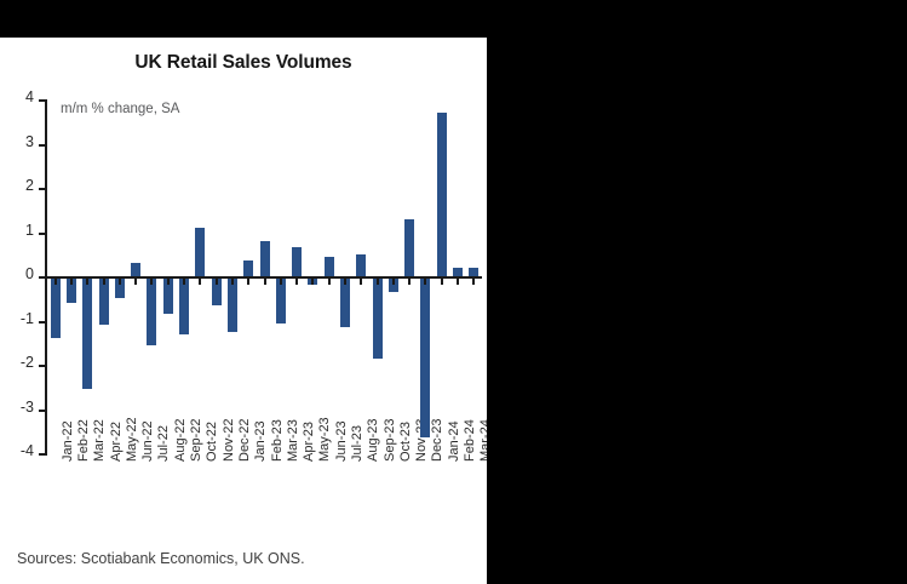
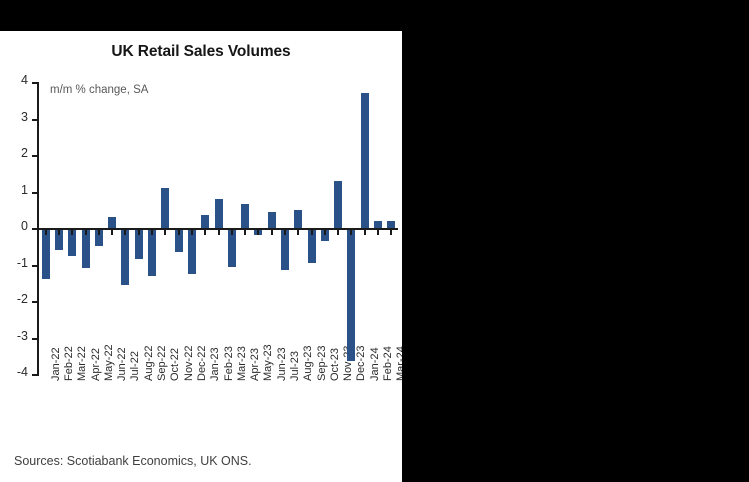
Mar-22: -2.5 -> -0.7
Sep-23: -1.8 -> -0.9
